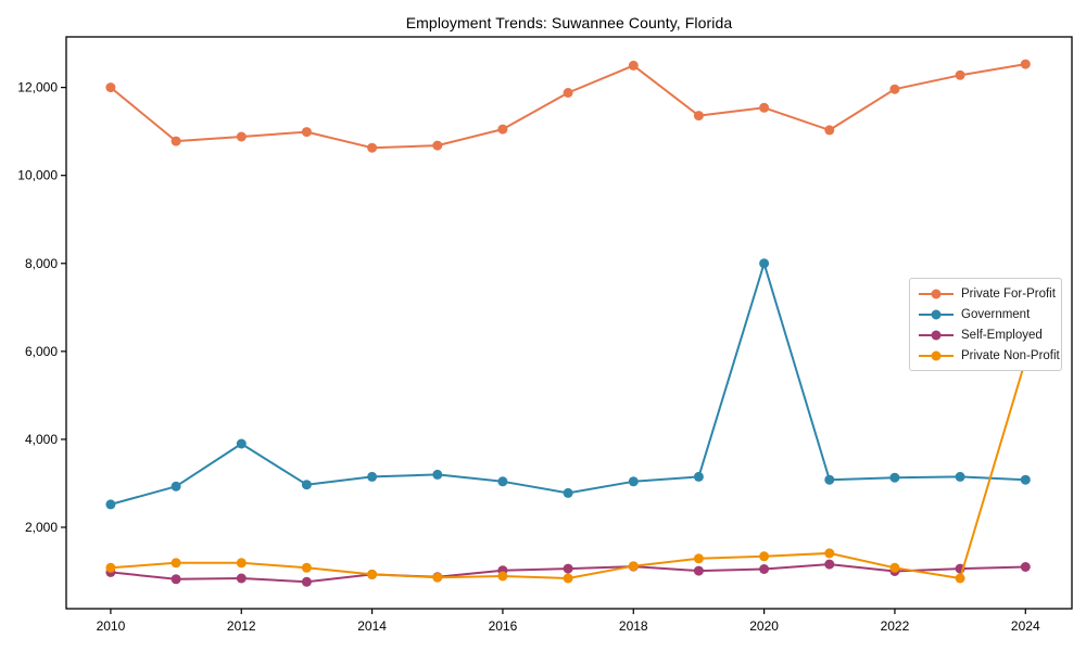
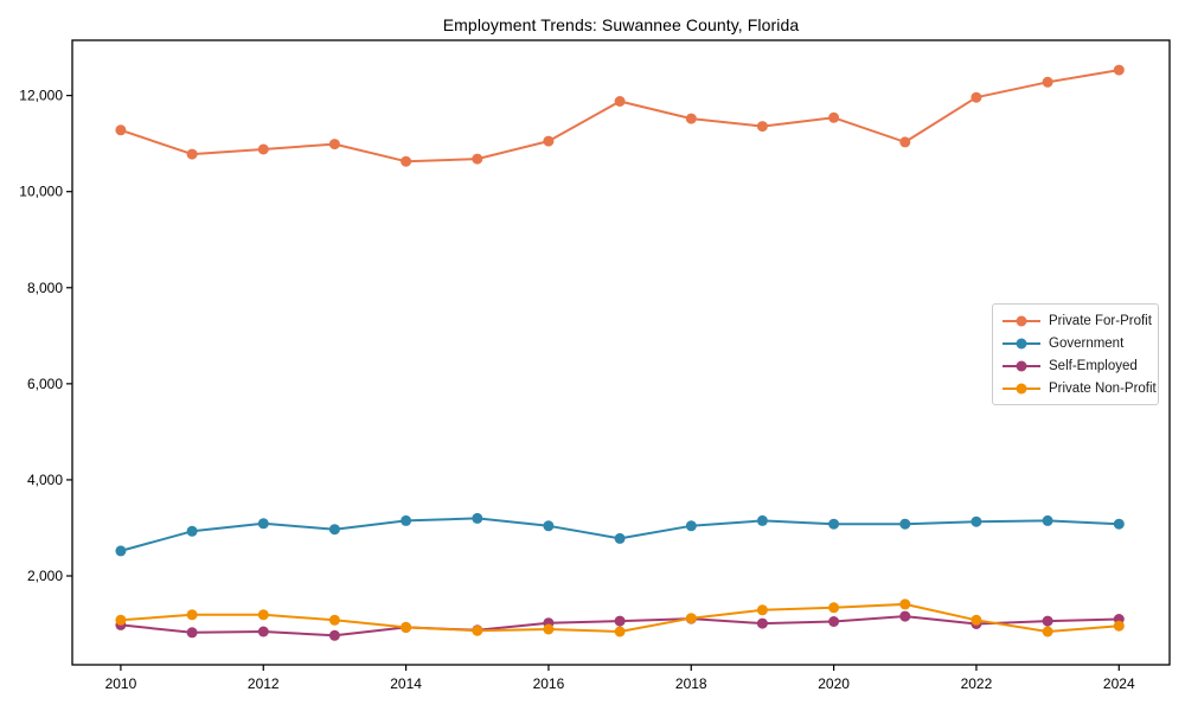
Private For-Profit/2010: 12000 -> 11300
Government/2012: 3900 -> 3100
Private For-Profit/2018: 12500 -> 11500
Government/2020: 8000 -> 3100
Private Non-Profit/2024: 5800 -> 1000
